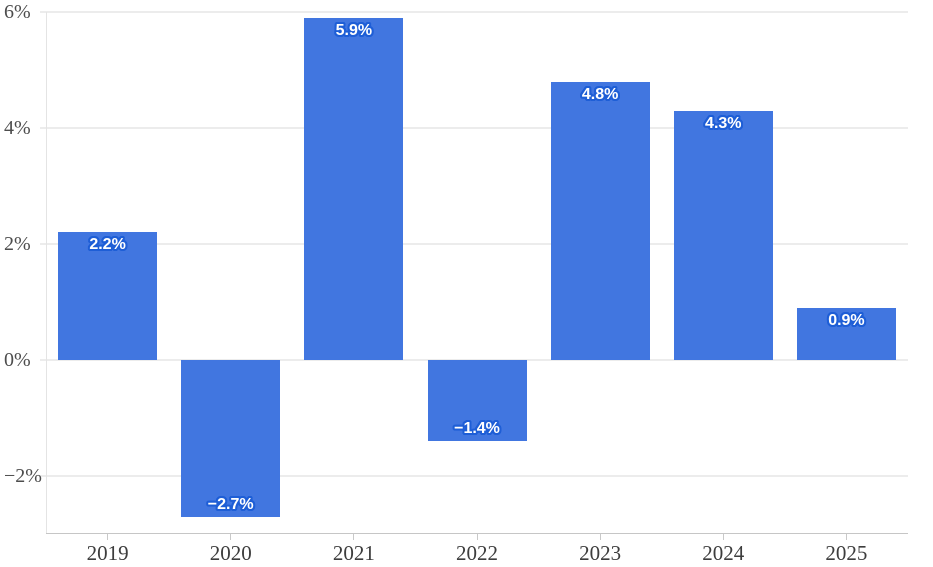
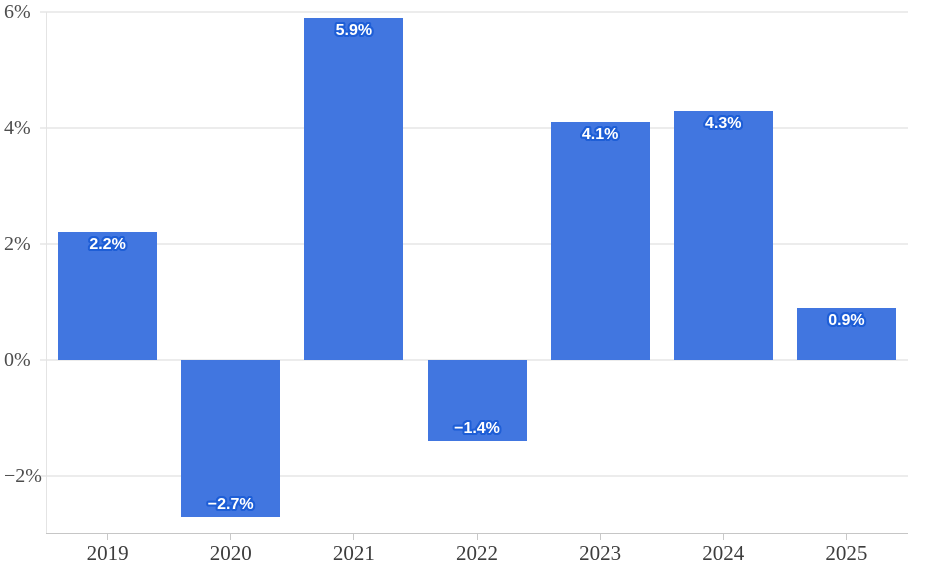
2023: 4.8% -> 4.1%
